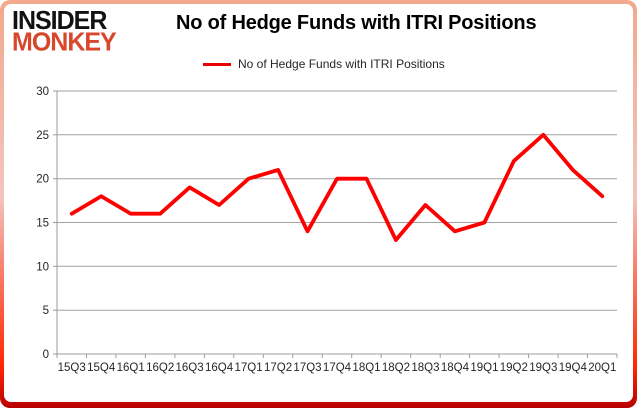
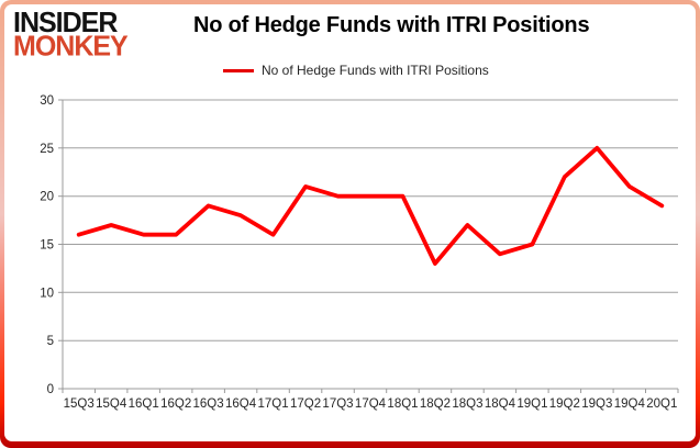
15Q4: 18 -> 17
16Q4: 17 -> 18
17Q1: 20 -> 16
17Q3: 14 -> 20
20Q1: 18 -> 19
